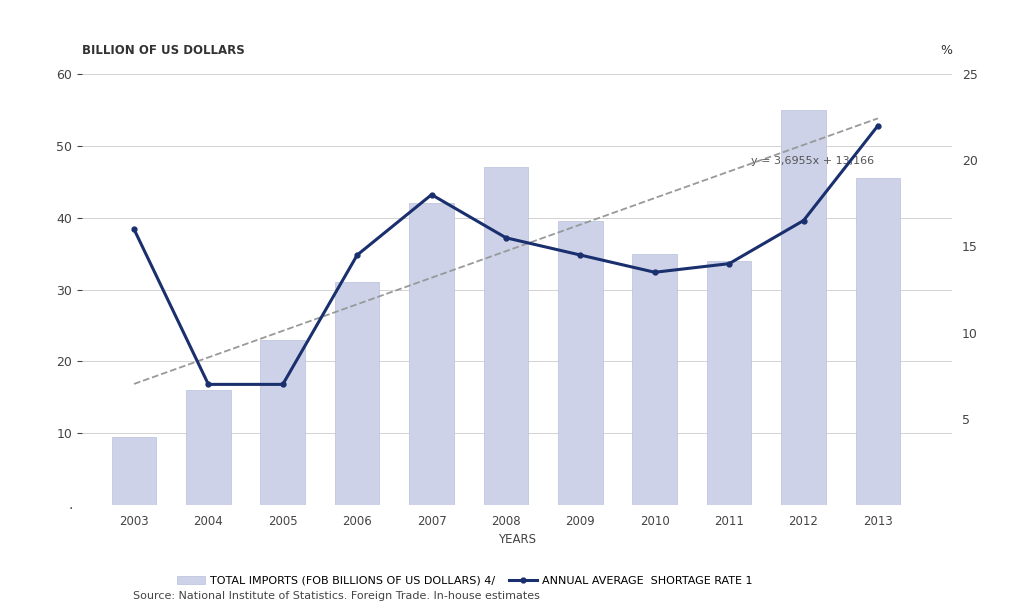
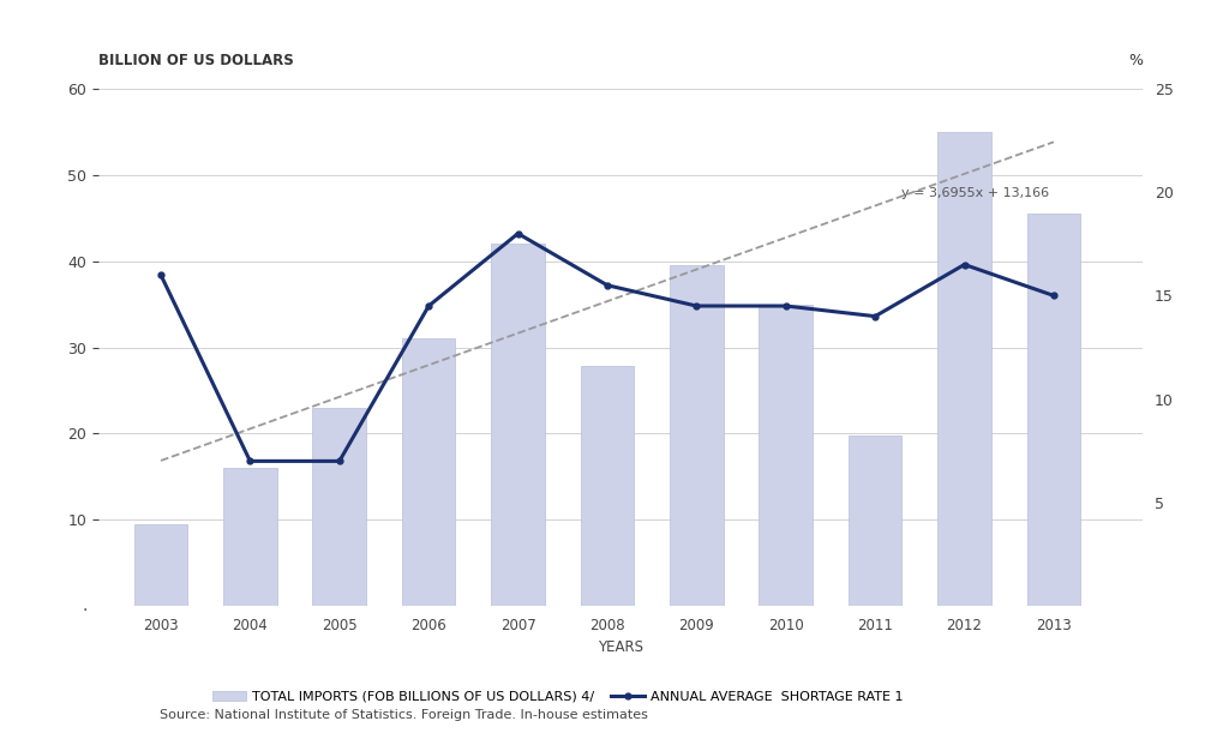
TOTAL IMPORTS (FOB BILLIONS OF US DOLLARS) 4//2008: 47.0 -> 27.8
ANNUAL AVERAGE SHORTAGE RATE 1/2010: 13.5 -> 14.5
TOTAL IMPORTS (FOB BILLIONS OF US DOLLARS) 4//2011: 34.0 -> 19.8
ANNUAL AVERAGE SHORTAGE RATE 1/2013: 22.0 -> 15.0
